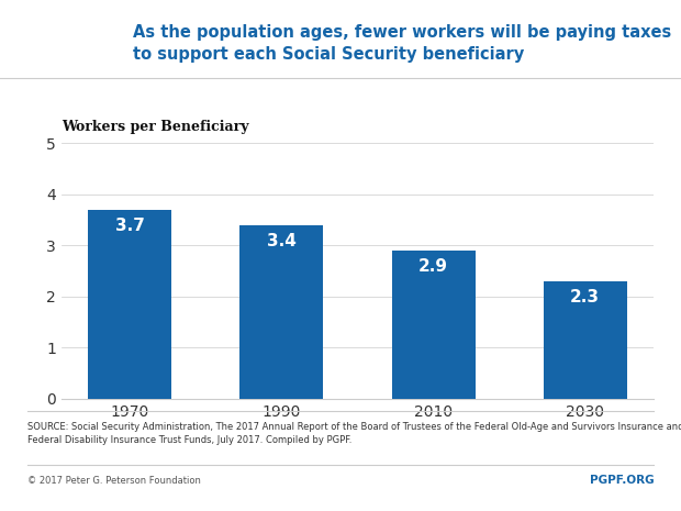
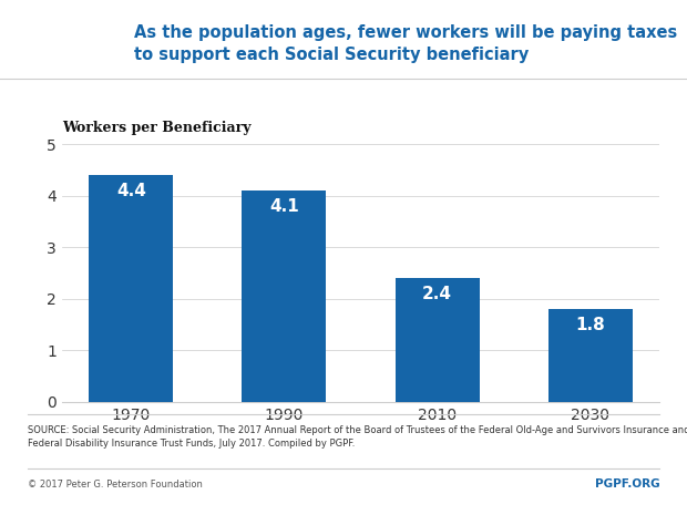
1970: 3.7 -> 4.4
1990: 3.4 -> 4.1
2010: 2.9 -> 2.4
2030: 2.3 -> 1.8
